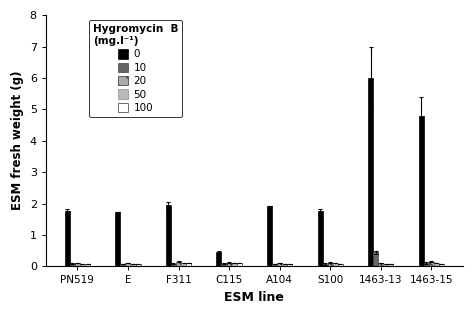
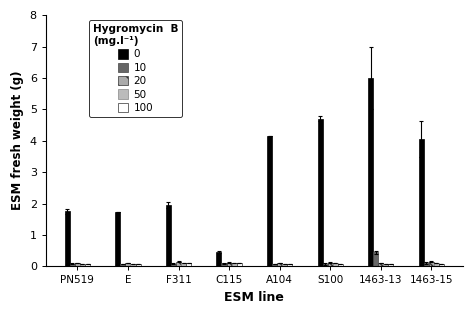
0/A104: 1.92 -> 4.15
0/S100: 1.75 -> 4.70
0/1463-15: 4.80 -> 4.05
